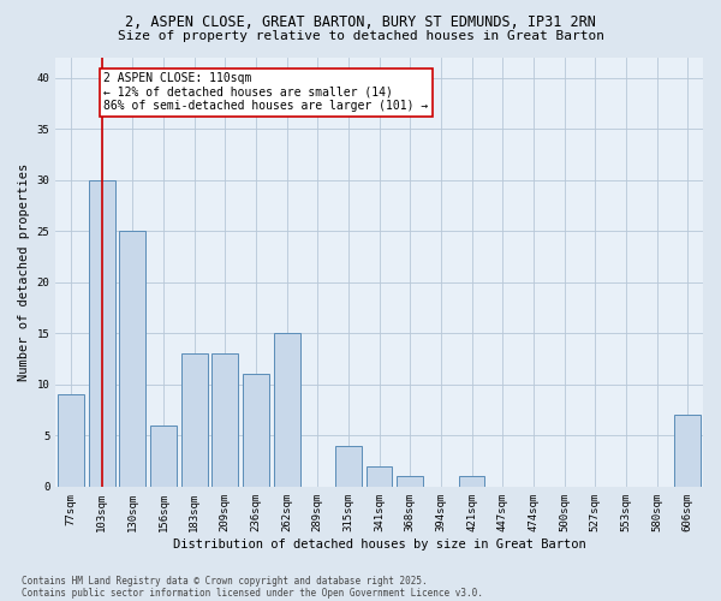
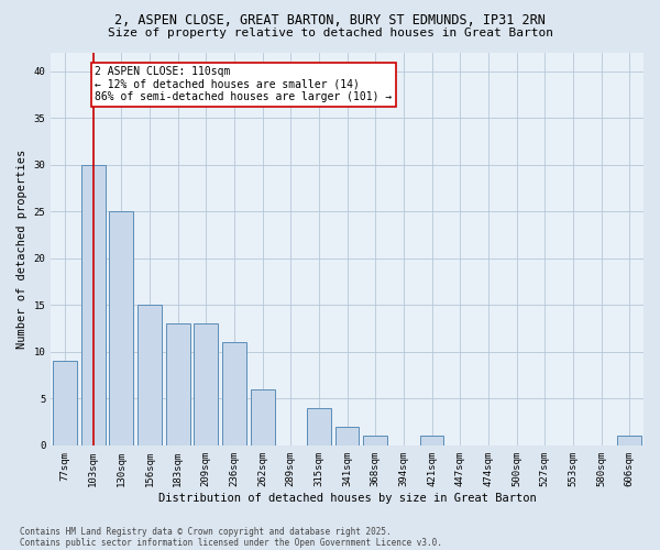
156sqm: 6 -> 15
262sqm: 15 -> 6
606sqm: 7 -> 1
